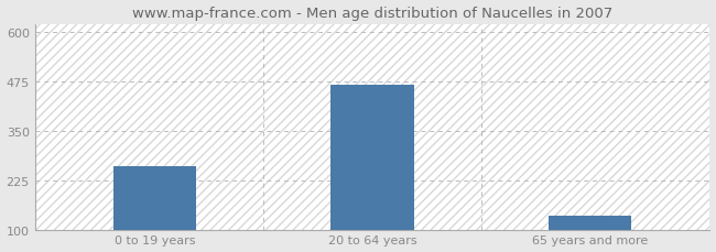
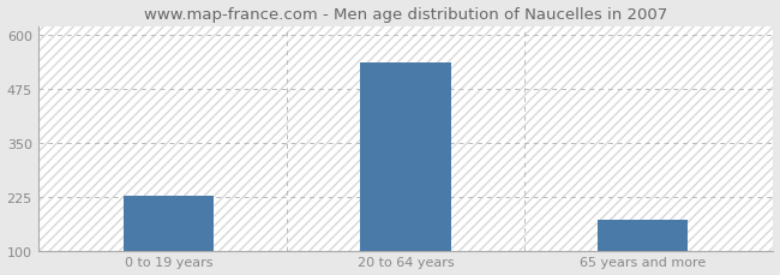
0 to 19 years: 260 -> 228
20 to 64 years: 465 -> 534
65 years and more: 135 -> 170
